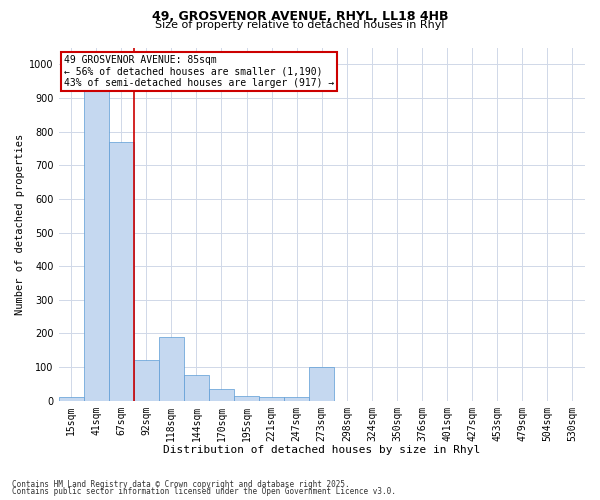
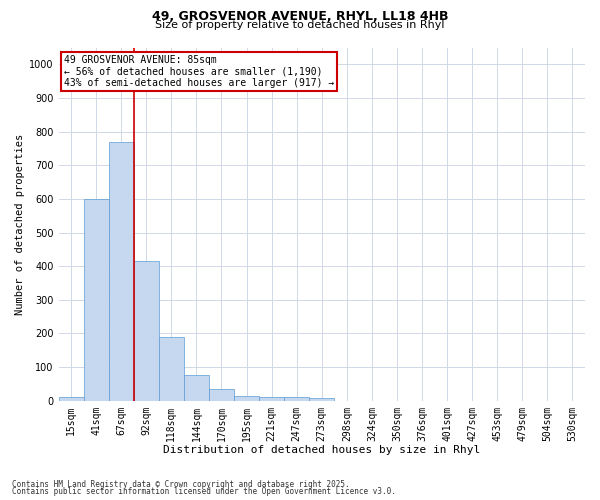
41sqm: 925 -> 600
92sqm: 120 -> 415
273sqm: 100 -> 7
